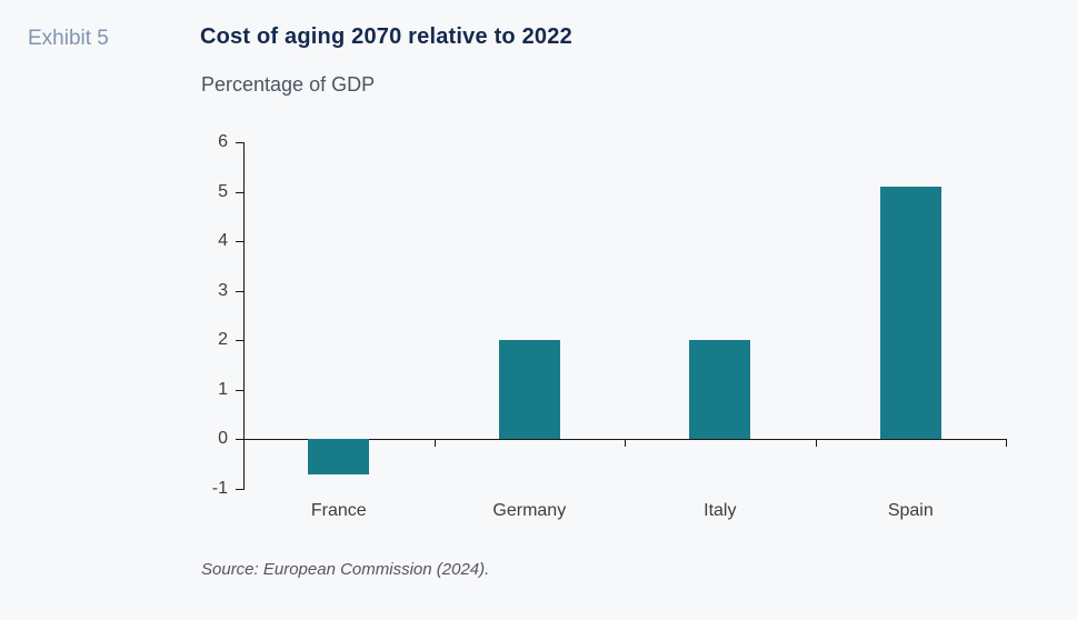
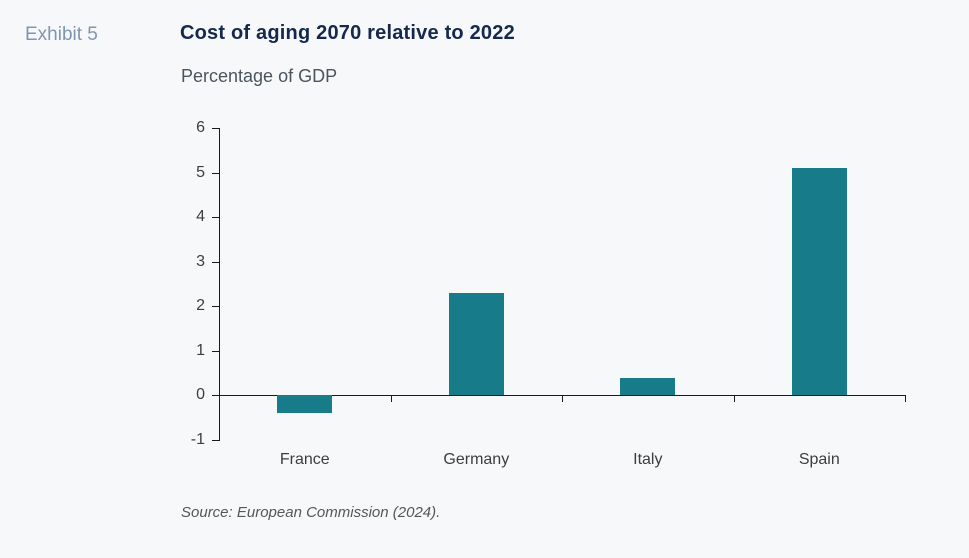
France: -0.7 -> -0.4
Germany: 2.0 -> 2.3
Italy: 2.0 -> 0.4
